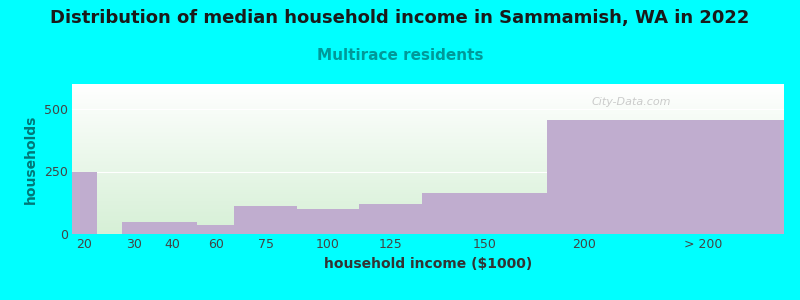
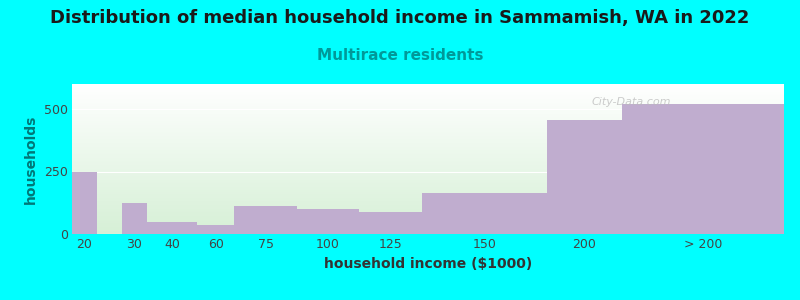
30: 50 -> 125
125: 122 -> 90
> 200: 455 -> 520
